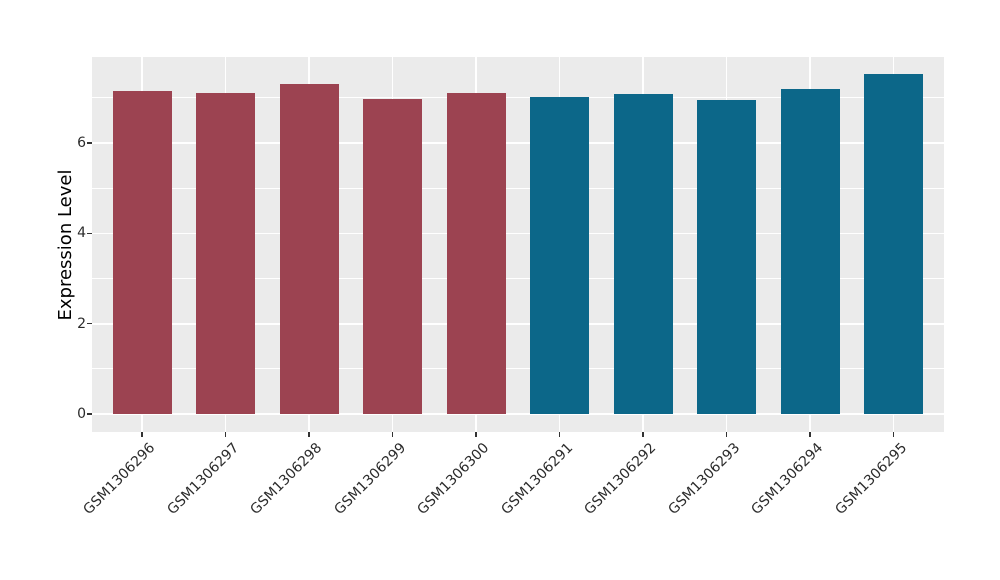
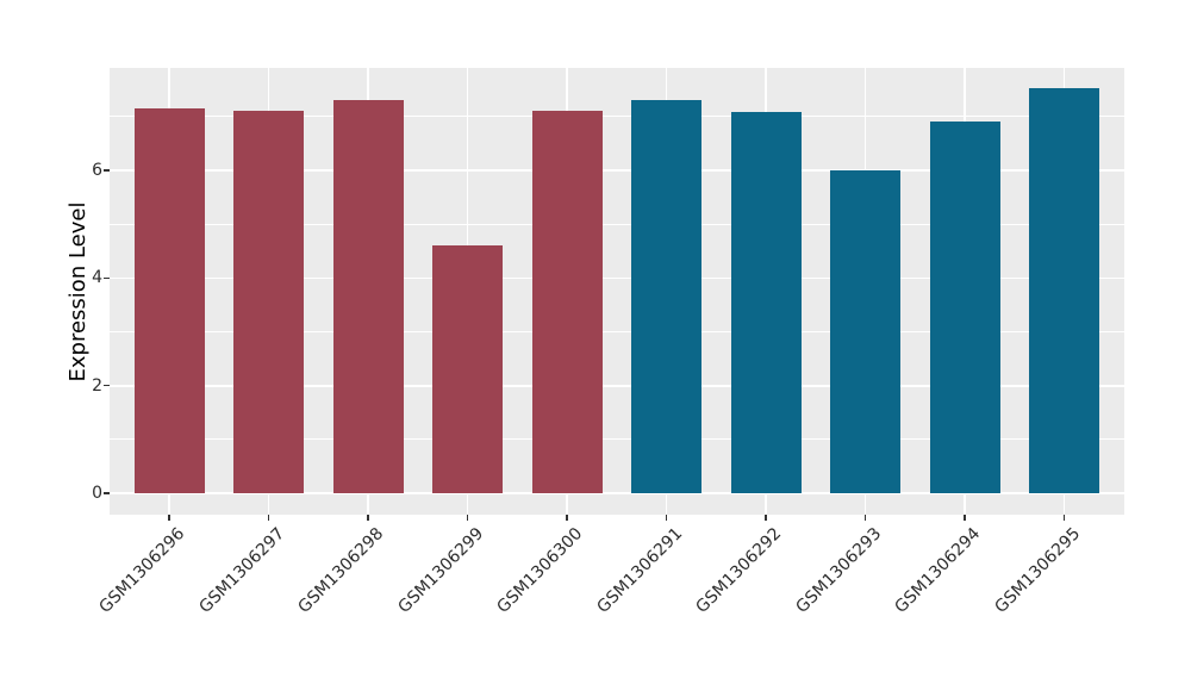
GSM1306299: 7.0 -> 4.6
GSM1306291: 7.0 -> 7.3
GSM1306293: 7.0 -> 6.0
GSM1306294: 7.2 -> 6.9
